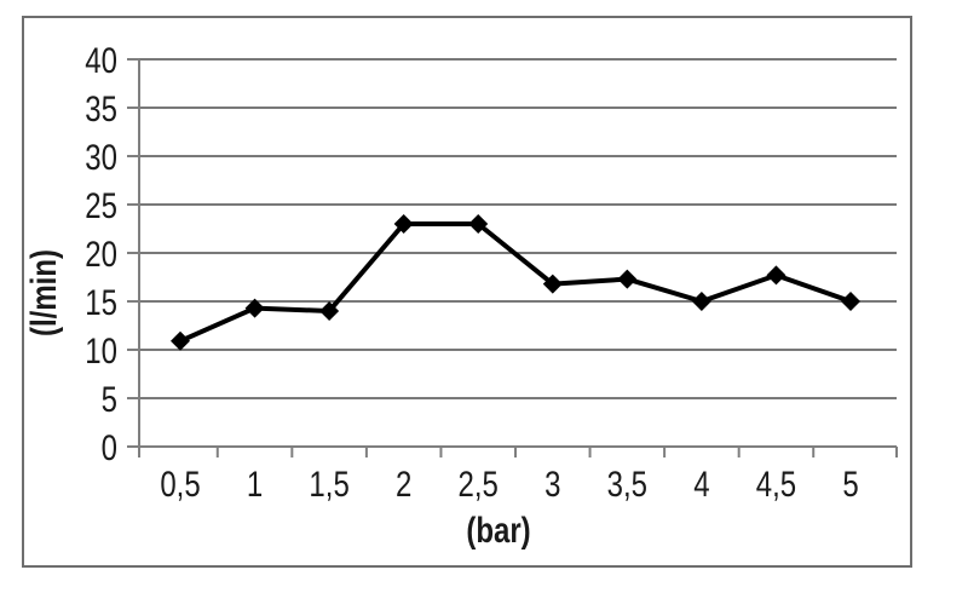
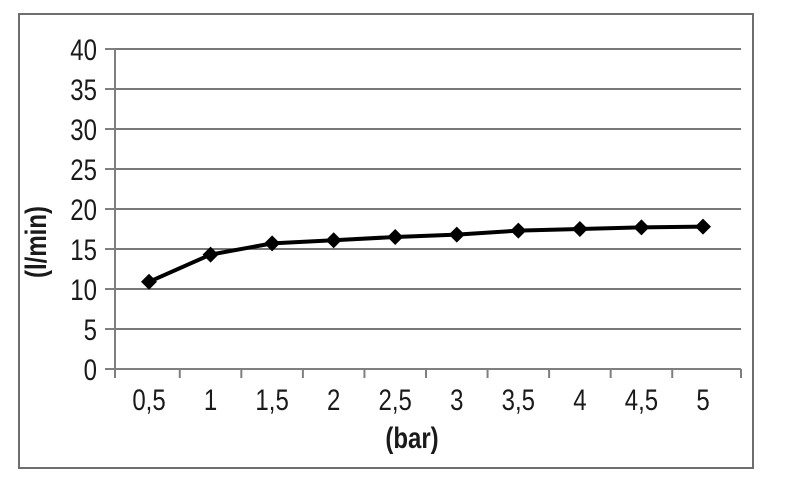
1,5: 14 -> 16
2: 23 -> 16
2,5: 23 -> 16
4: 15 -> 18
5: 15 -> 18
